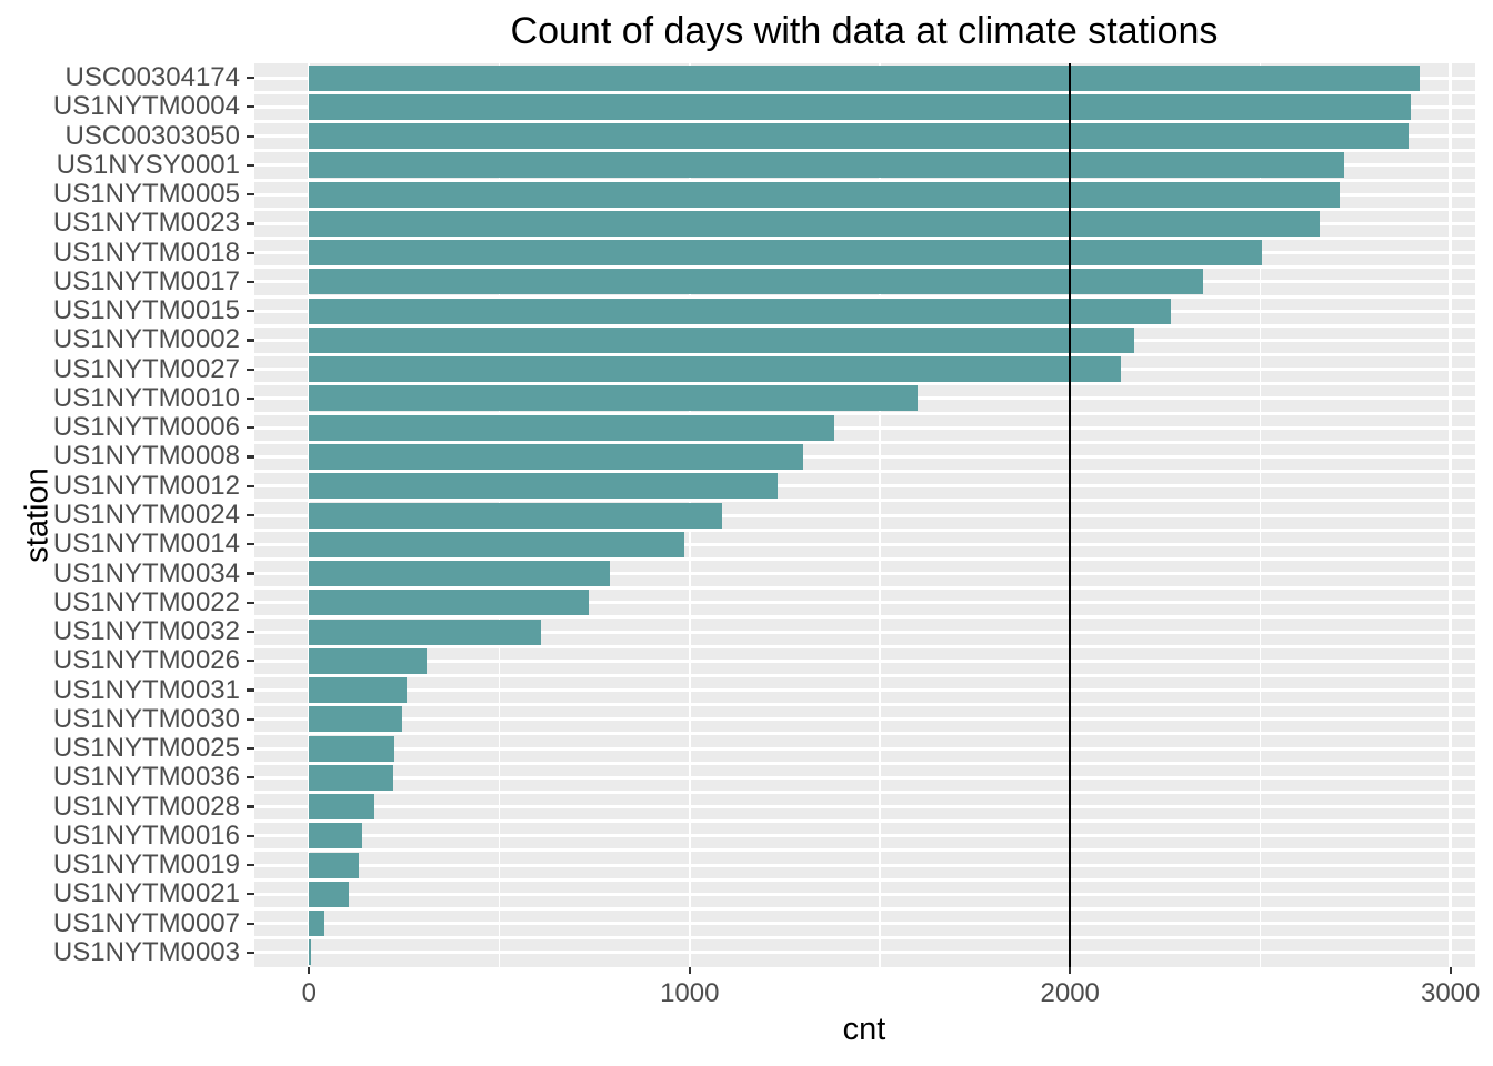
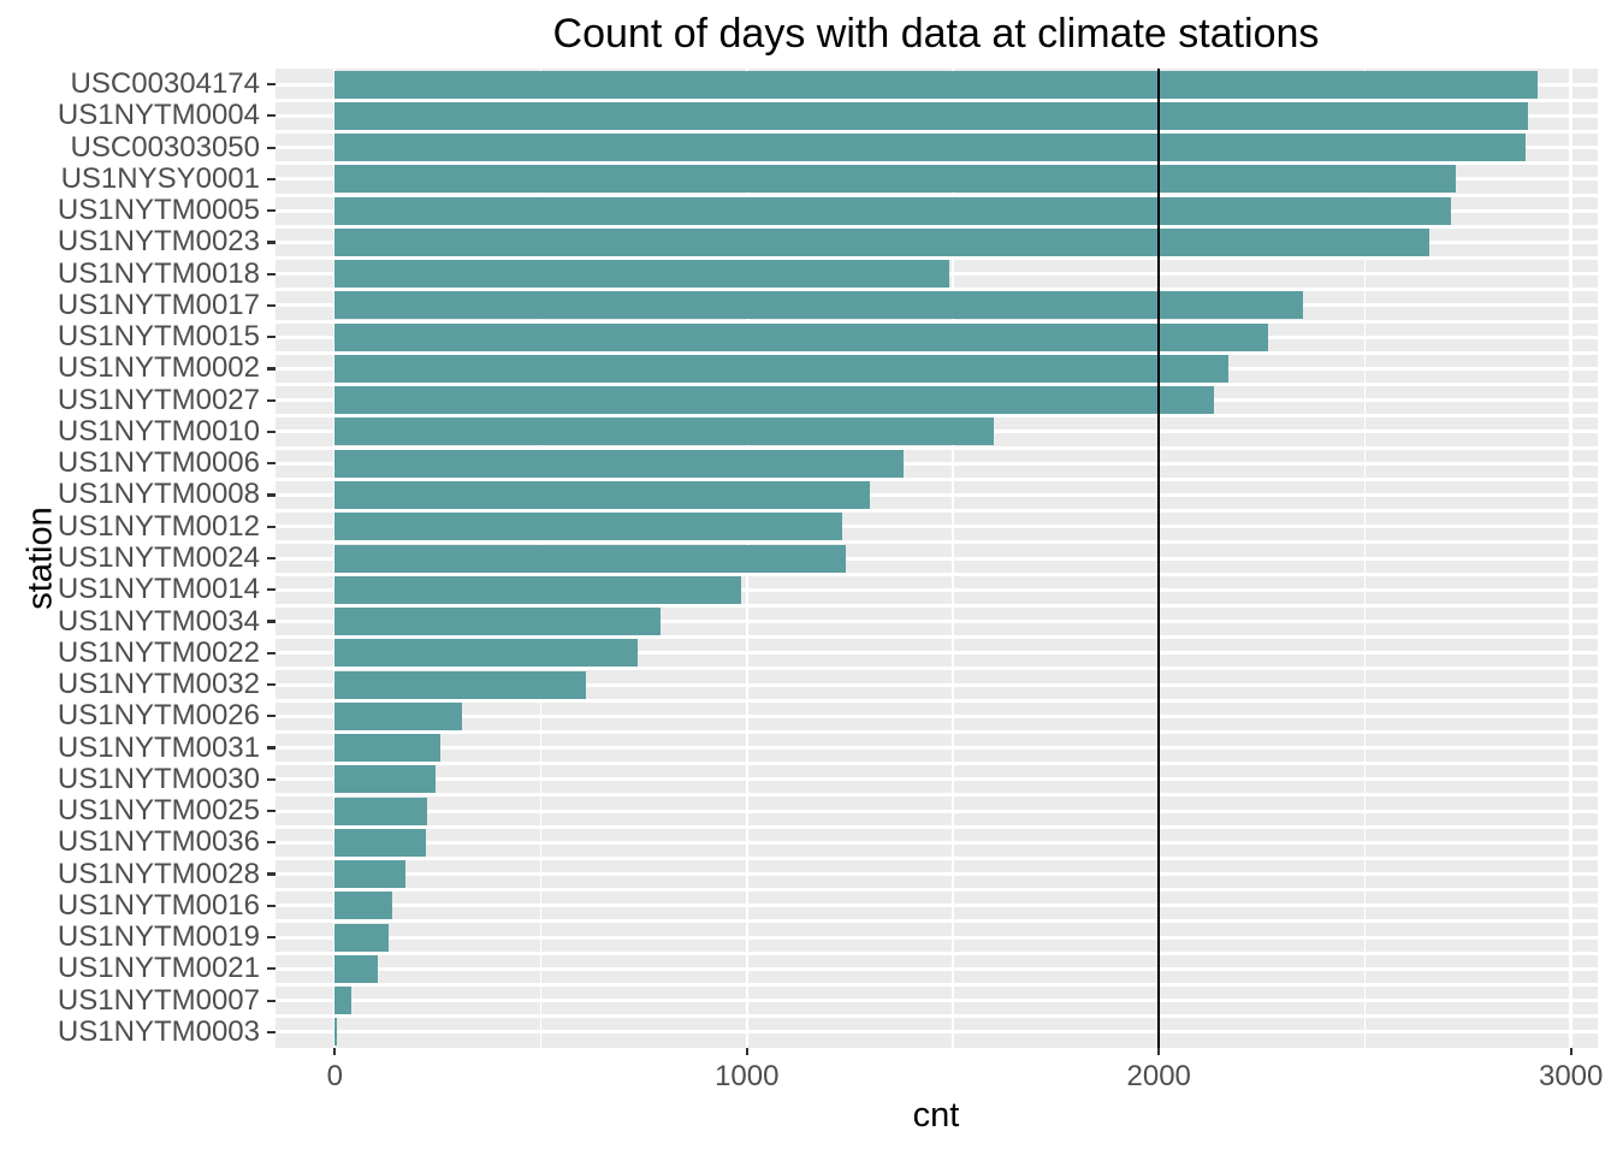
US1NYTM0018: 2500 -> 1490
US1NYTM0024: 1080 -> 1240
